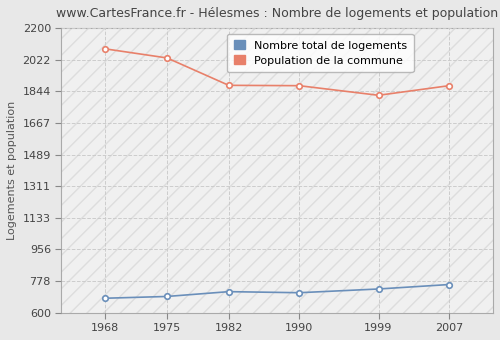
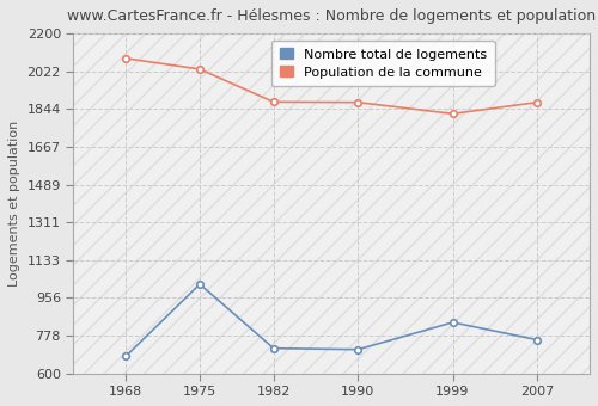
Nombre total de logements/1975: 690 -> 1020
Nombre total de logements/1999: 730 -> 840
